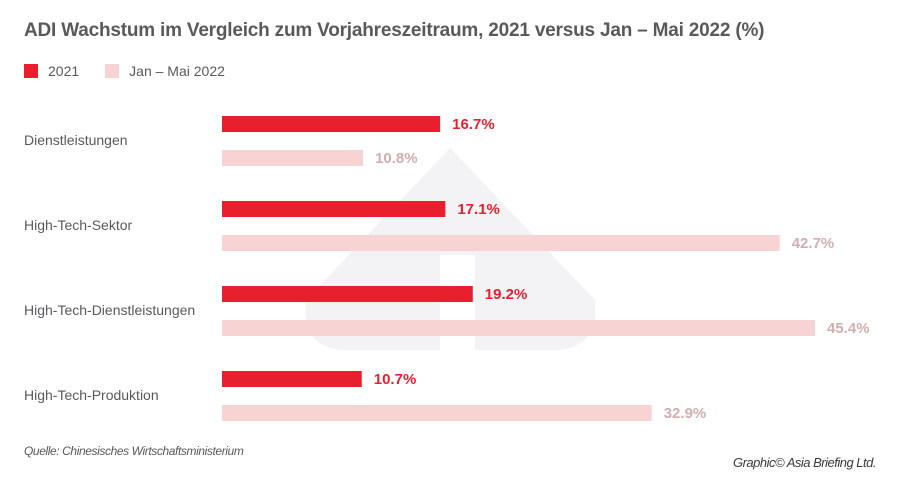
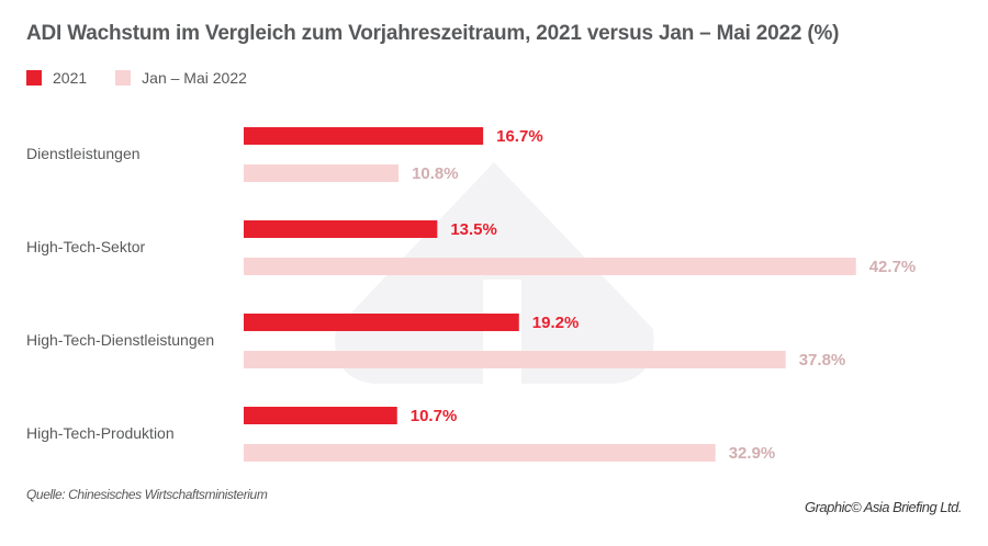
2021/High-Tech-Sektor: 17.1% -> 13.5%
Jan – Mai 2022/High-Tech-Dienstleistungen: 45.4% -> 37.8%
